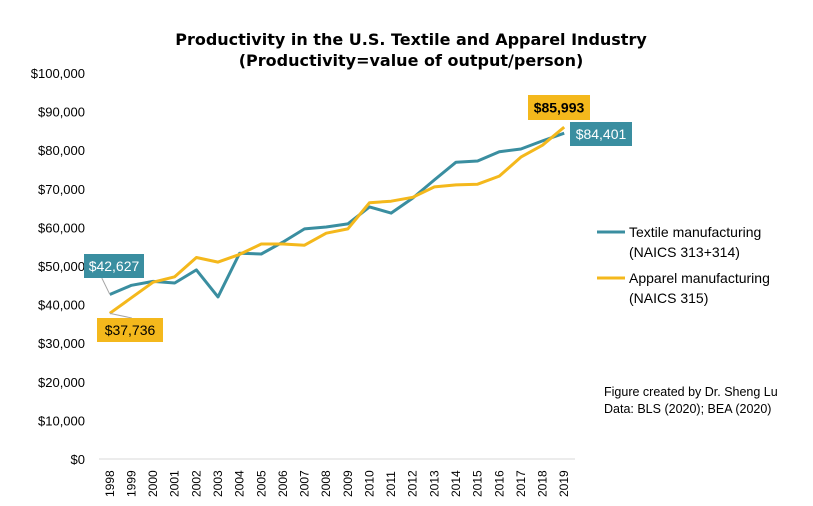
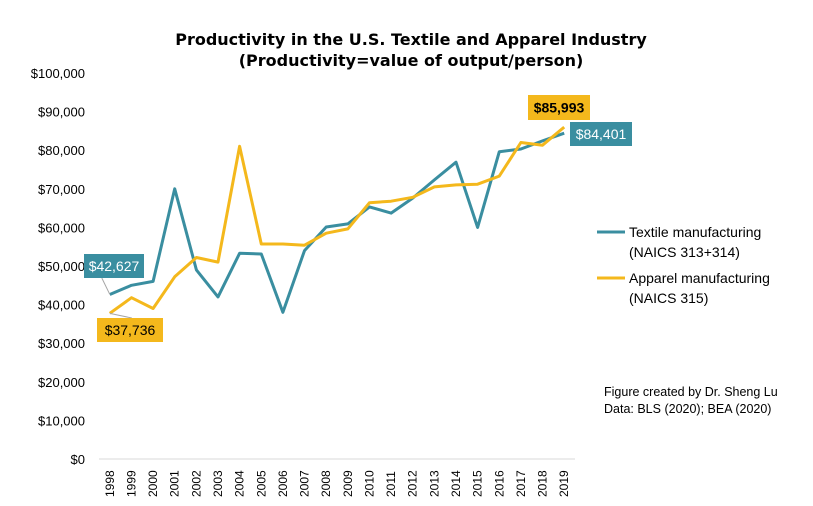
Apparel manufacturing/2000: $46000 -> $39000
Textile manufacturing/2001: $46000 -> $70000
Apparel manufacturing/2004: $53000 -> $81000
Textile manufacturing/2006: $56000 -> $38000
Textile manufacturing/2007: $60000 -> $54000
Textile manufacturing/2015: $77000 -> $60000
Apparel manufacturing/2017: $78000 -> $82000
